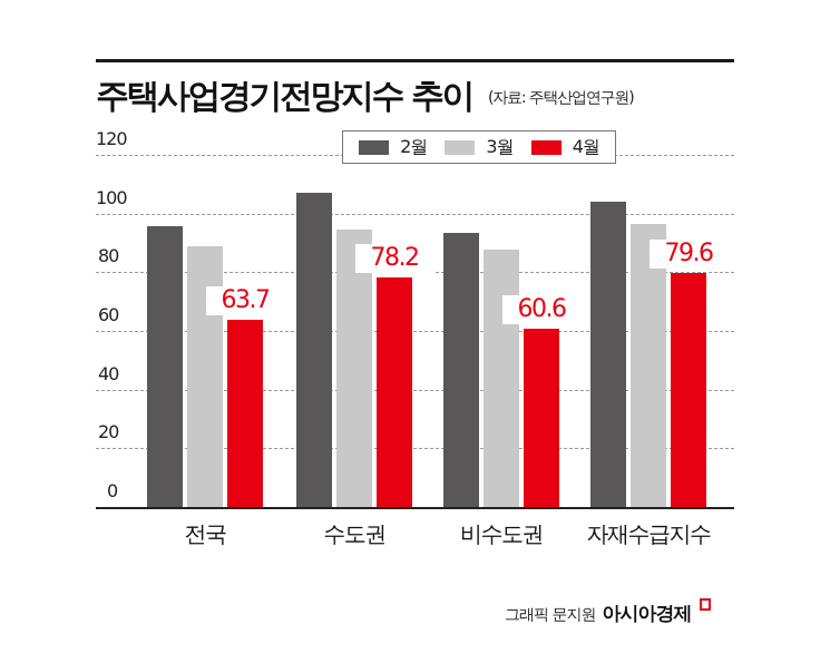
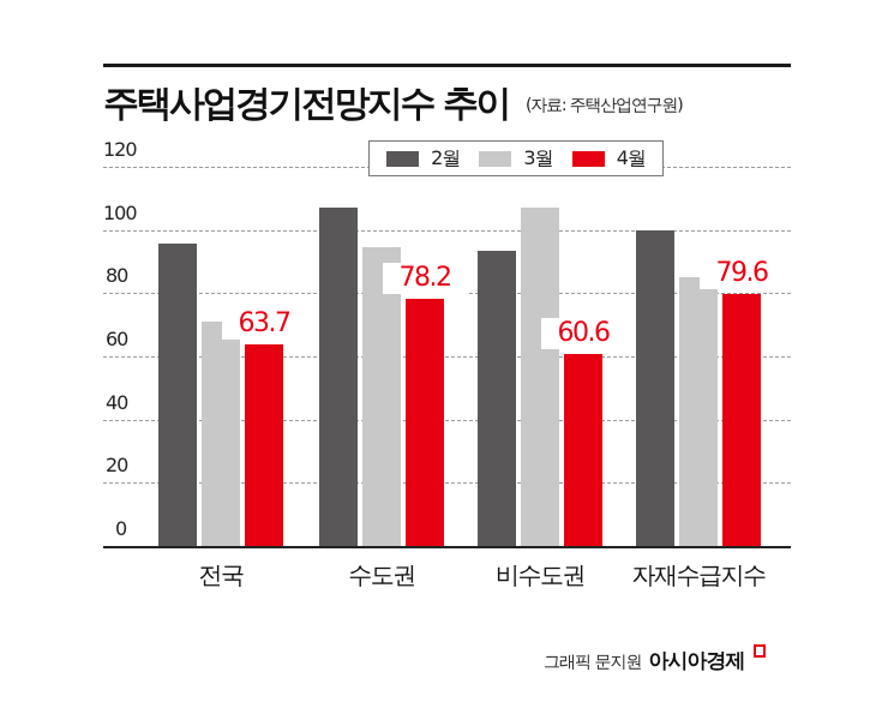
3월/전국: 89 -> 71
3월/비수도권: 88 -> 107
2월/자재수급지수: 104 -> 100
3월/자재수급지수: 96 -> 85
